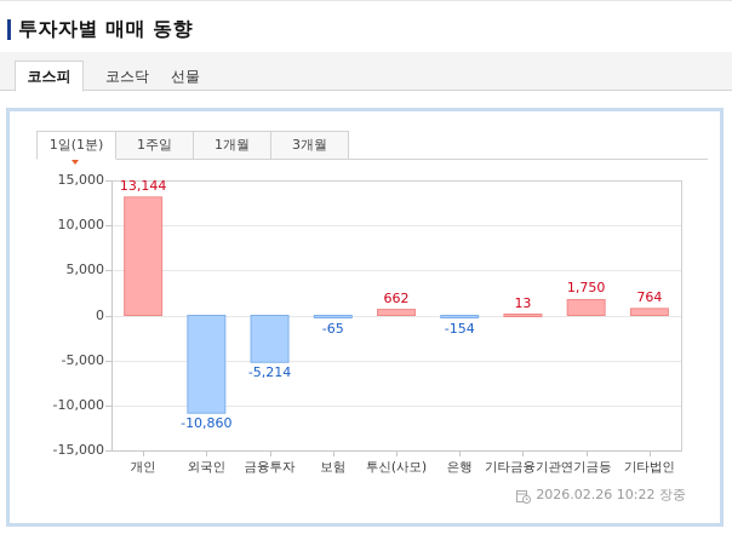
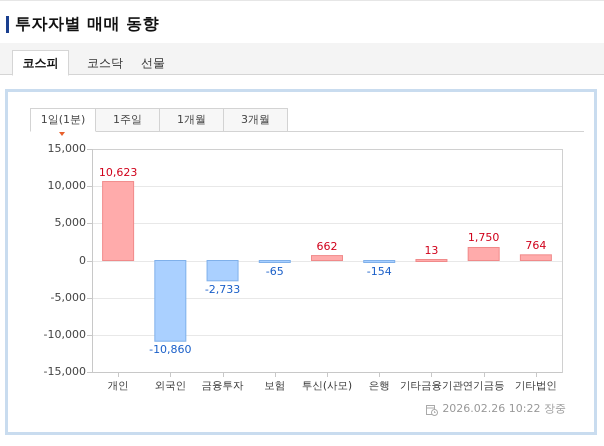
개인: 13,144 -> 10,623
금융투자: -5,214 -> -2,733
